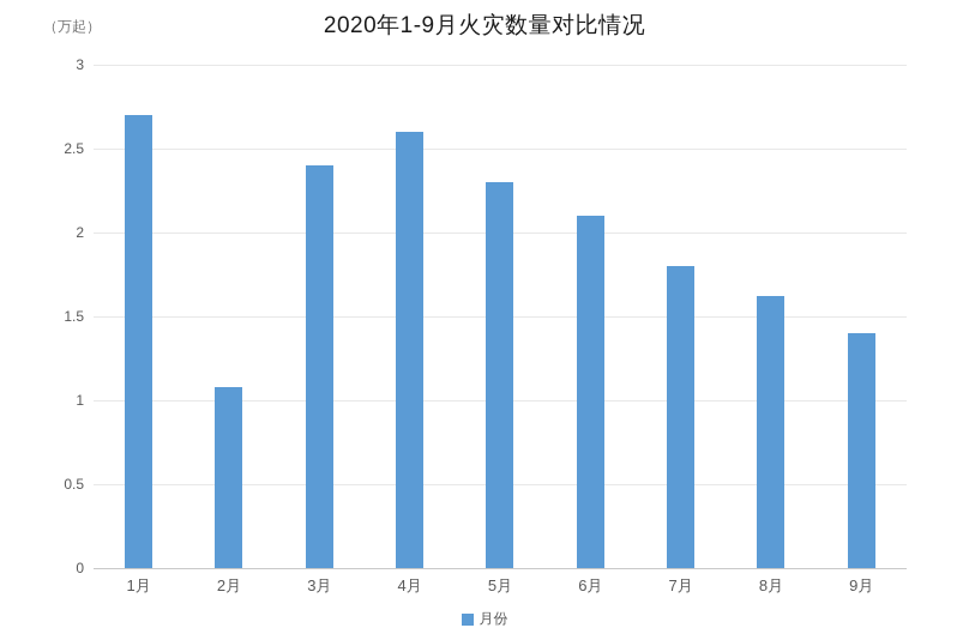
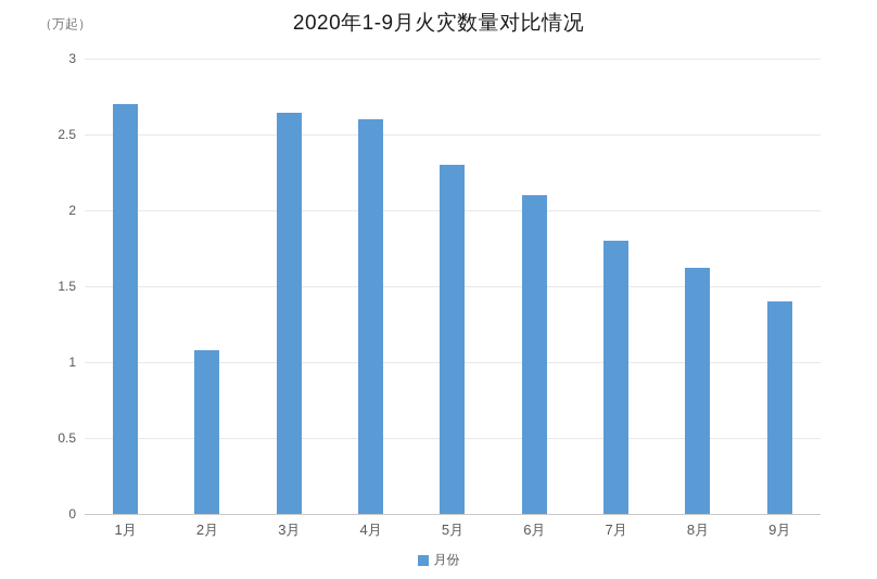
3月: 2.40 -> 2.64
